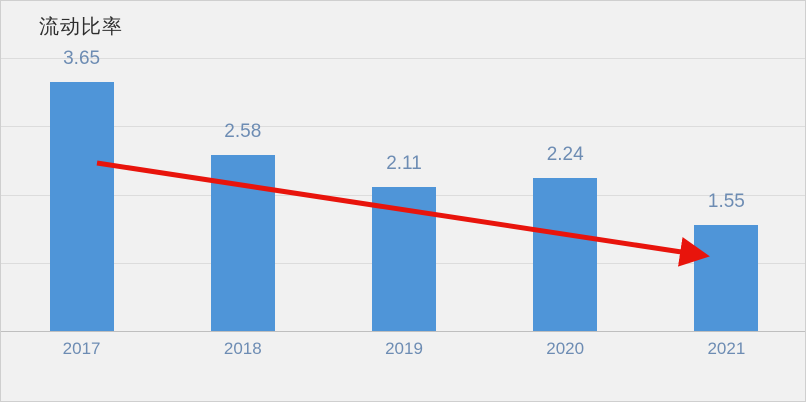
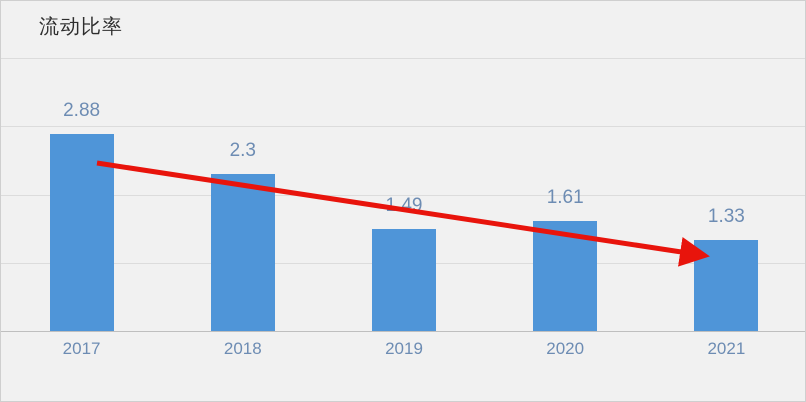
2017: 3.65 -> 2.88
2018: 2.58 -> 2.3
2019: 2.11 -> 1.49
2020: 2.24 -> 1.61
2021: 1.55 -> 1.33
